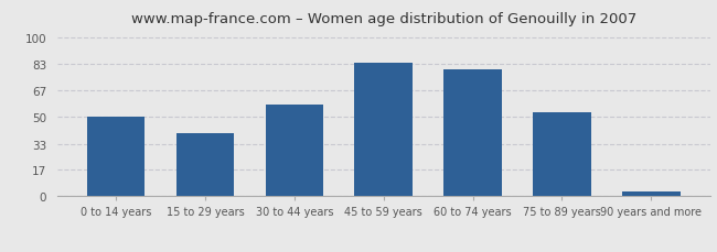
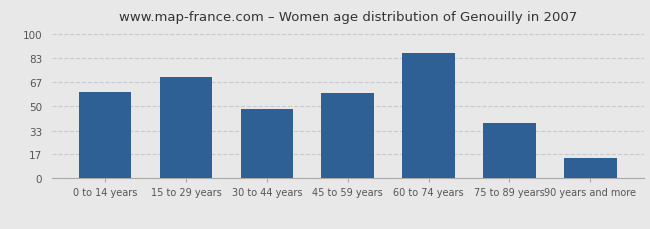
0 to 14 years: 50 -> 60
15 to 29 years: 40 -> 70
30 to 44 years: 58 -> 48
45 to 59 years: 84 -> 59
60 to 74 years: 80 -> 87
75 to 89 years: 53 -> 38
90 years and more: 3 -> 14
